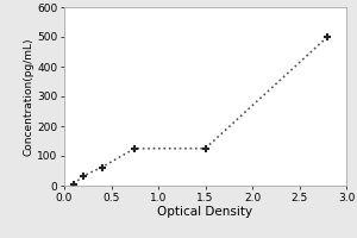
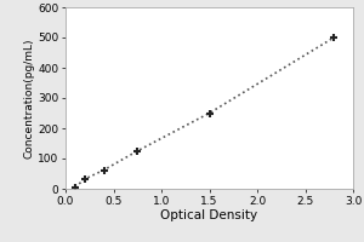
1.5: 125 -> 250
